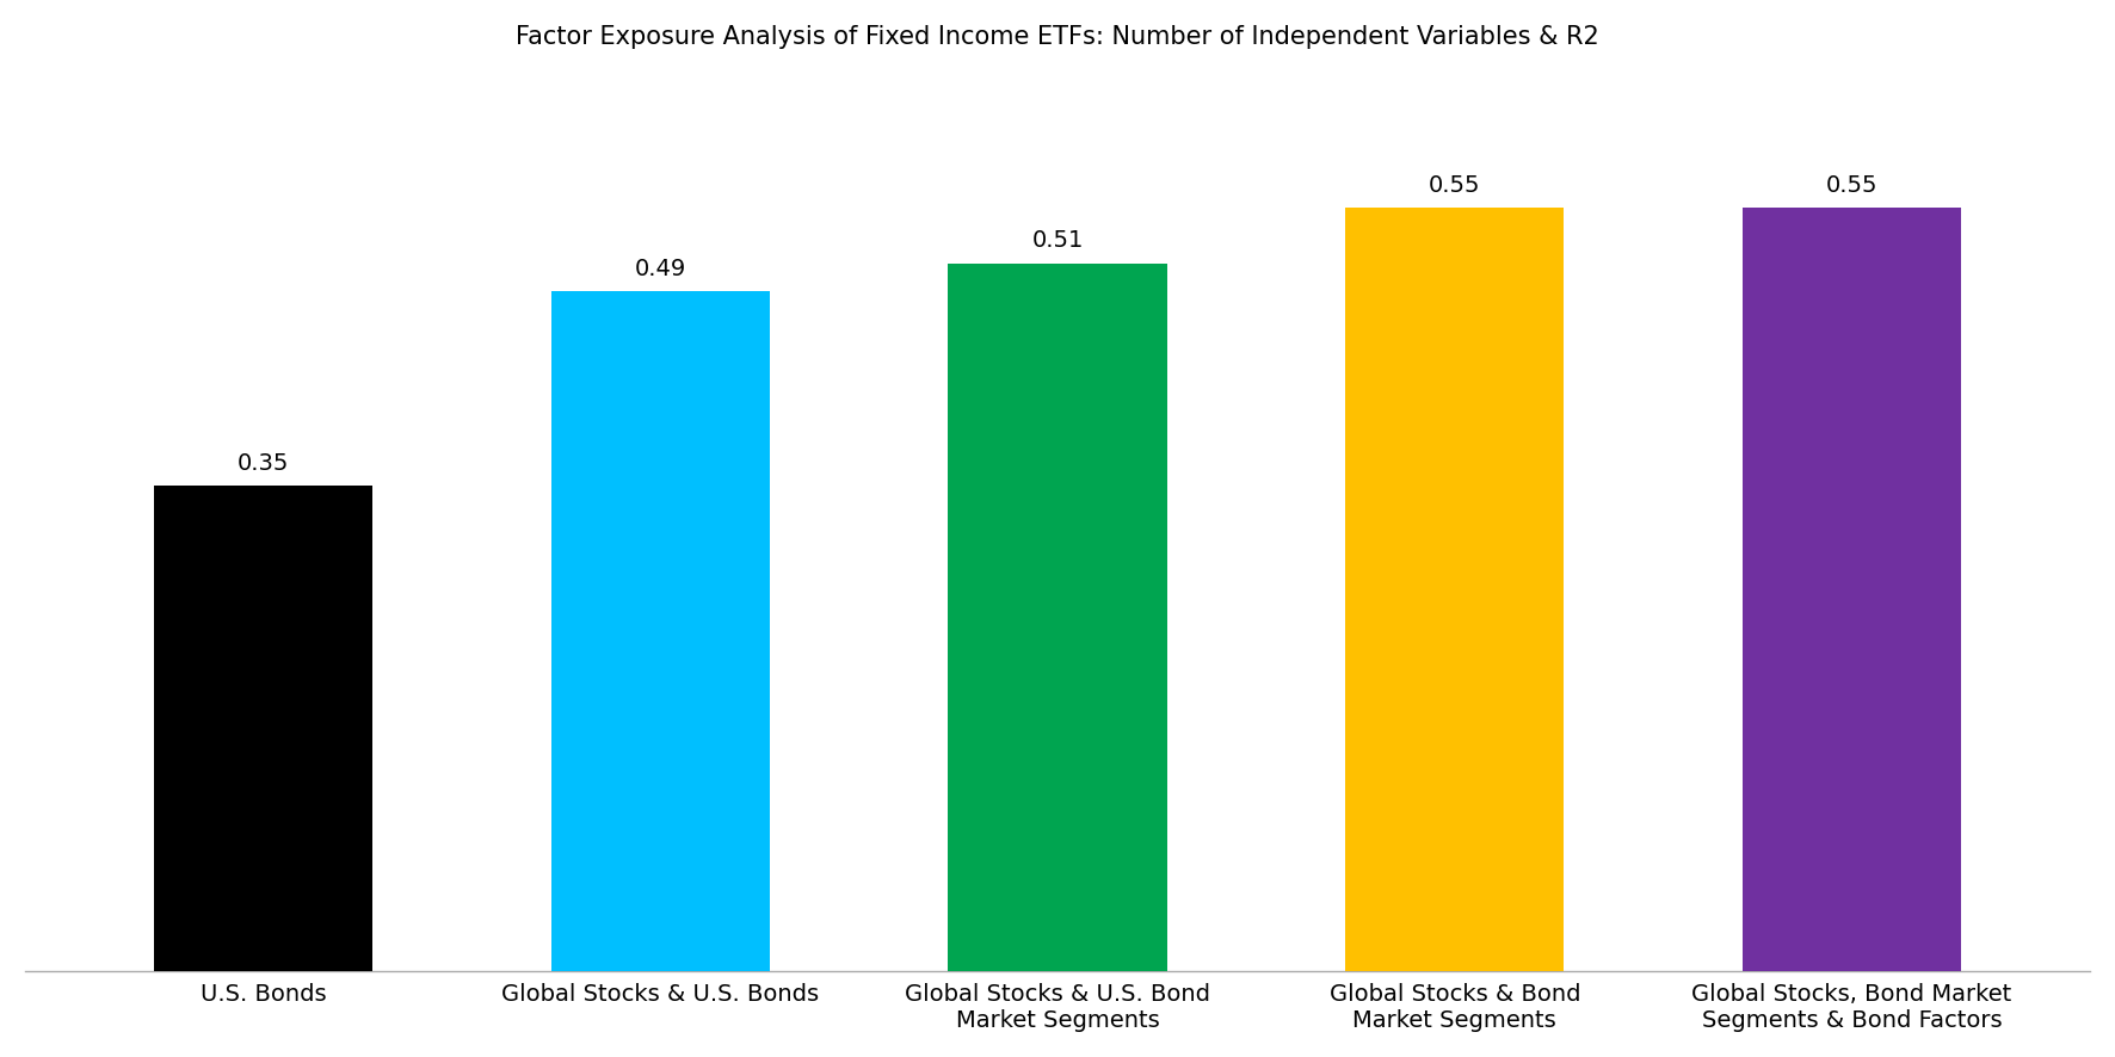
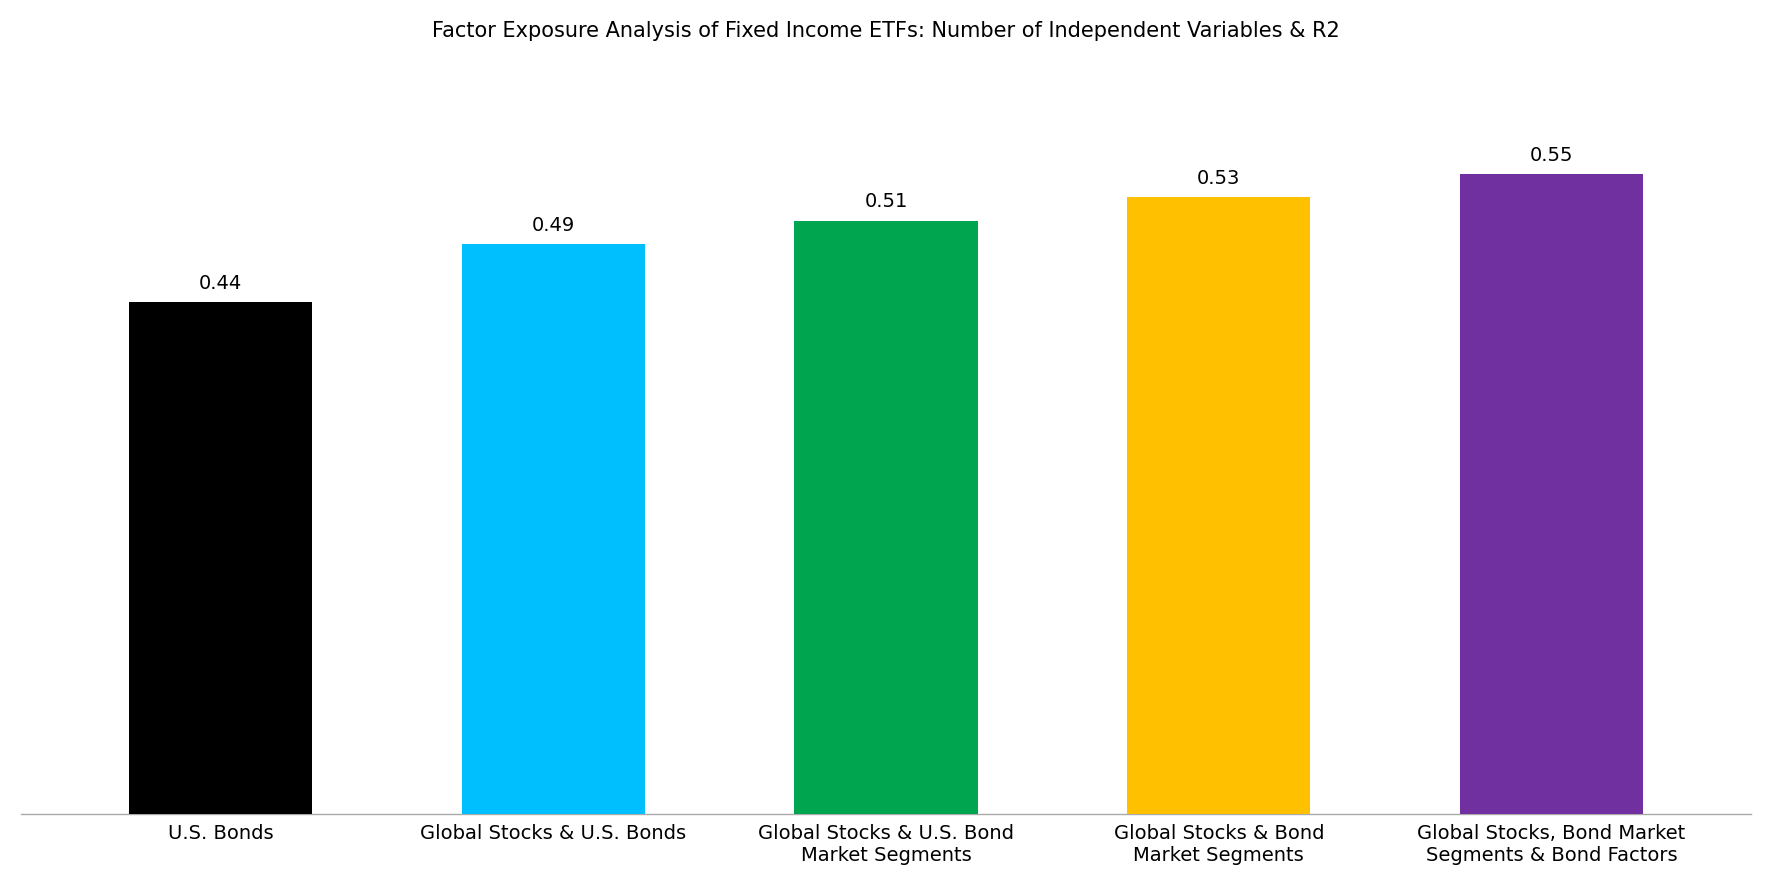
U.S. Bonds: 0.35 -> 0.44
Global Stocks & Bond Market Segments: 0.55 -> 0.53
